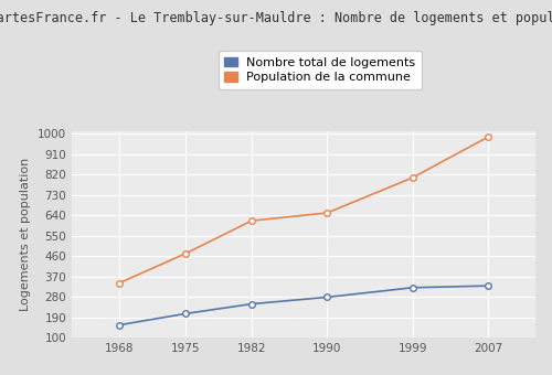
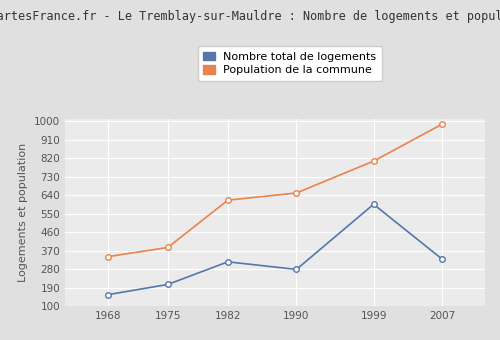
Population de la commune/1975: 470 -> 385
Nombre total de logements/1982: 248 -> 315
Nombre total de logements/1999: 320 -> 595
